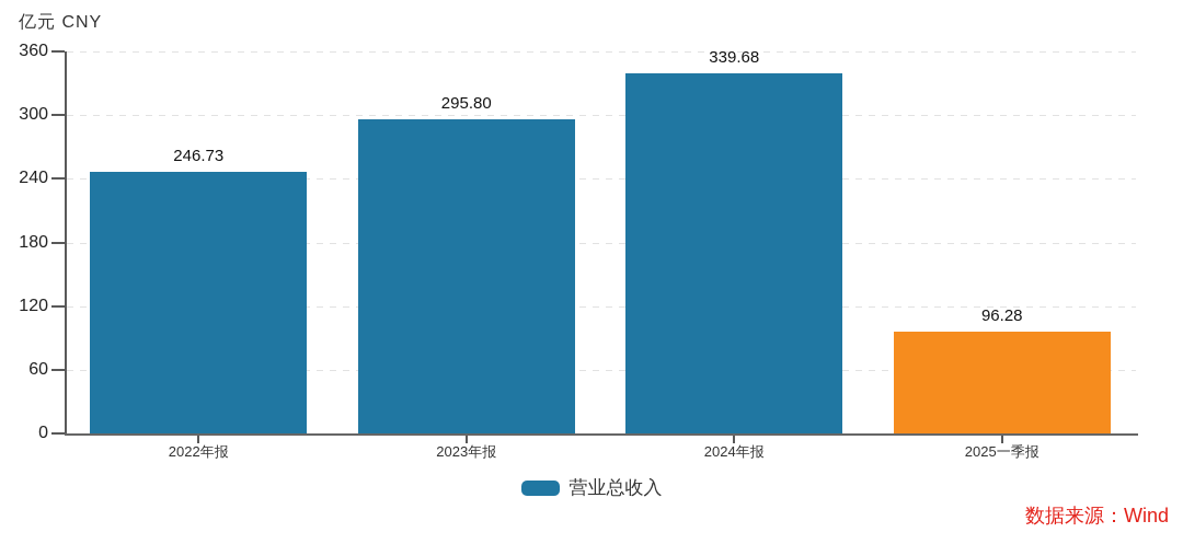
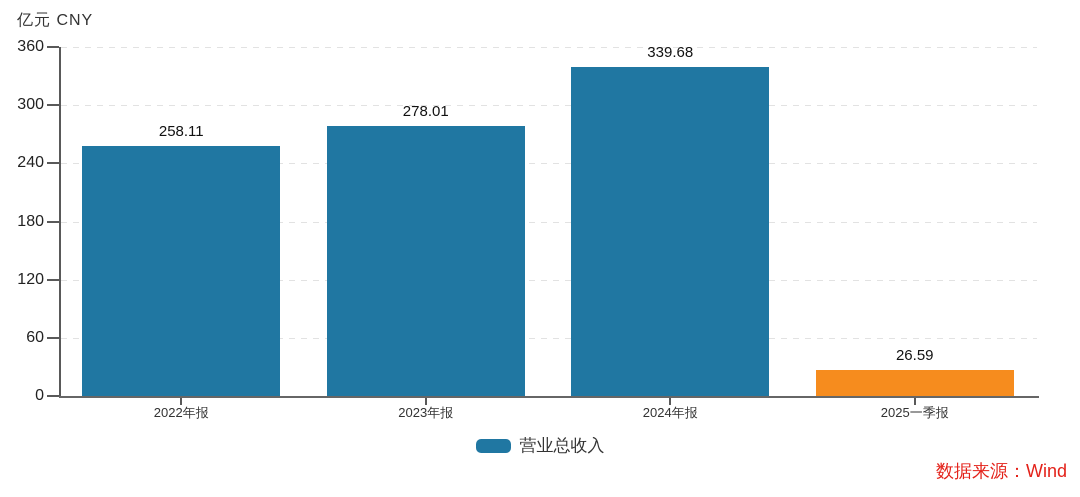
2022年报: 246.73 -> 258.11
2023年报: 295.80 -> 278.01
2025一季报: 96.28 -> 26.59
